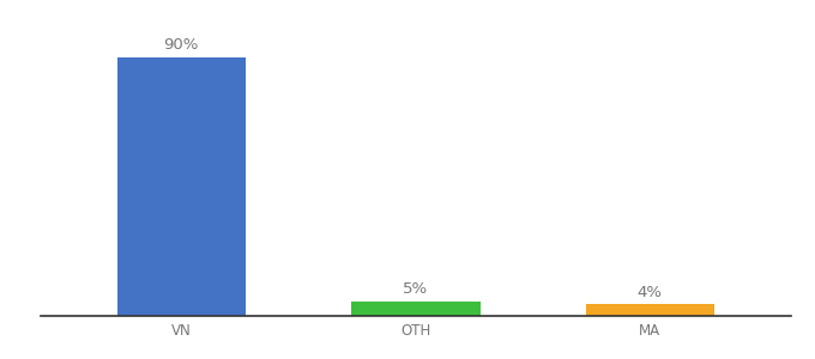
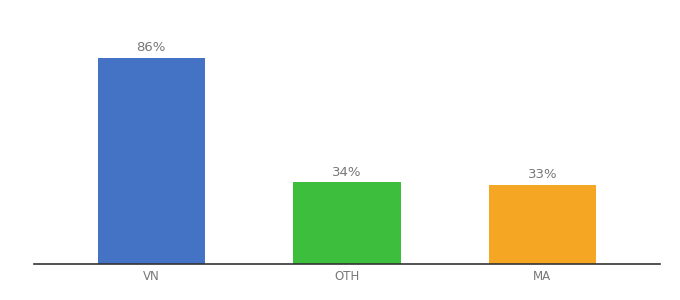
VN: 90% -> 86%
OTH: 5% -> 34%
MA: 4% -> 33%
